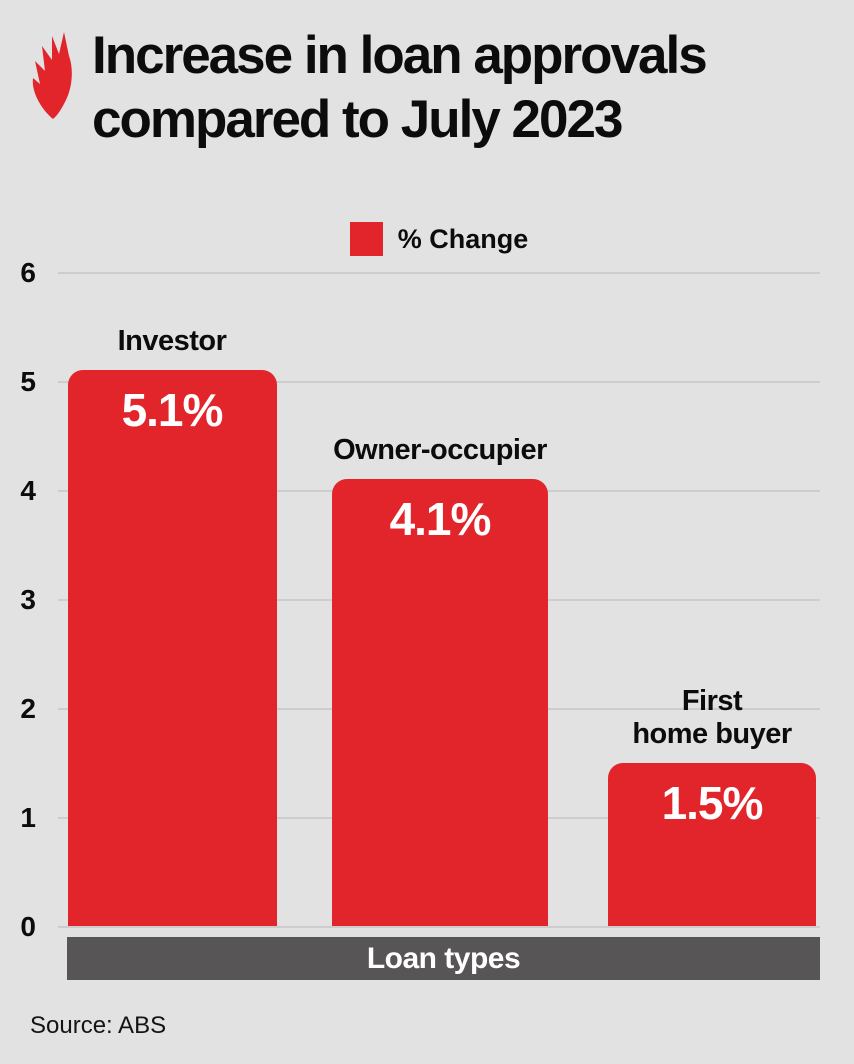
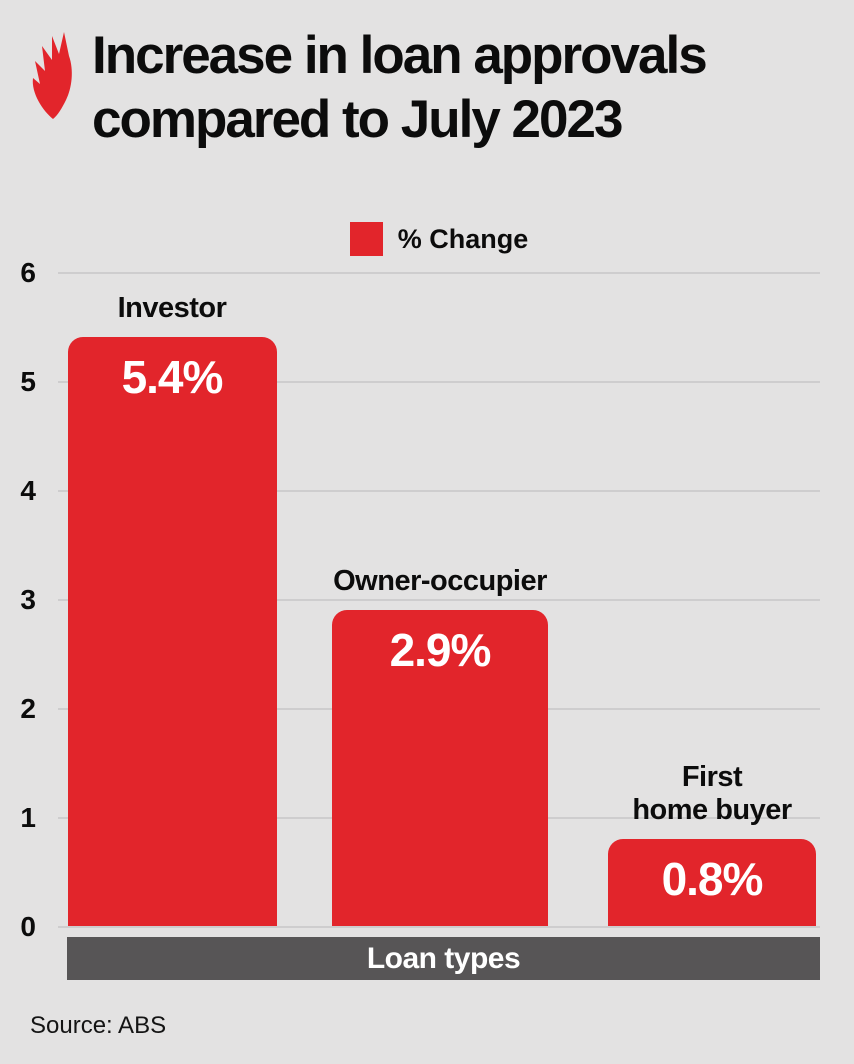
Investor: 5.1% -> 5.4%
Owner-occupier: 4.1% -> 2.9%
First home buyer: 1.5% -> 0.8%
